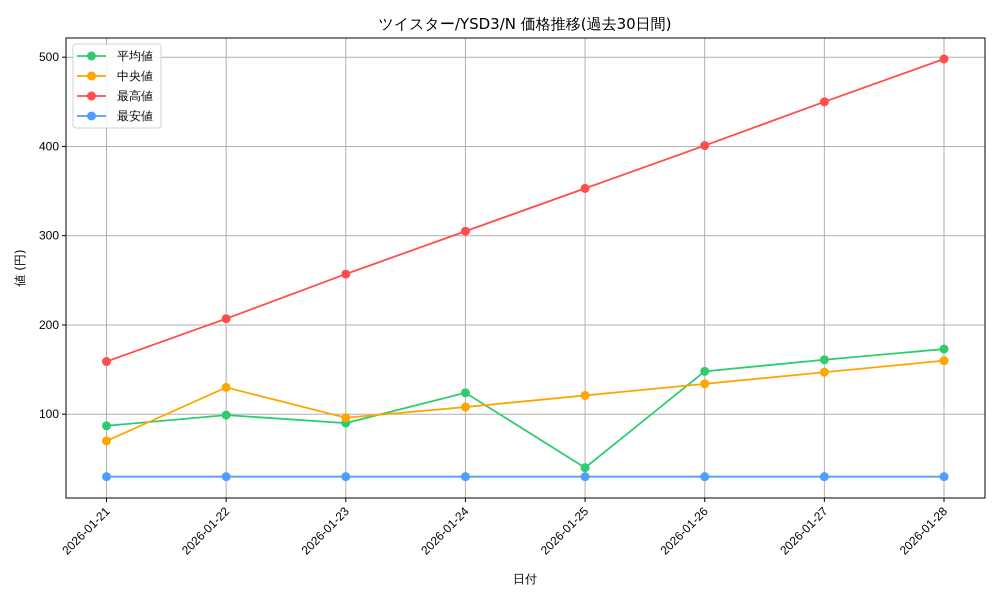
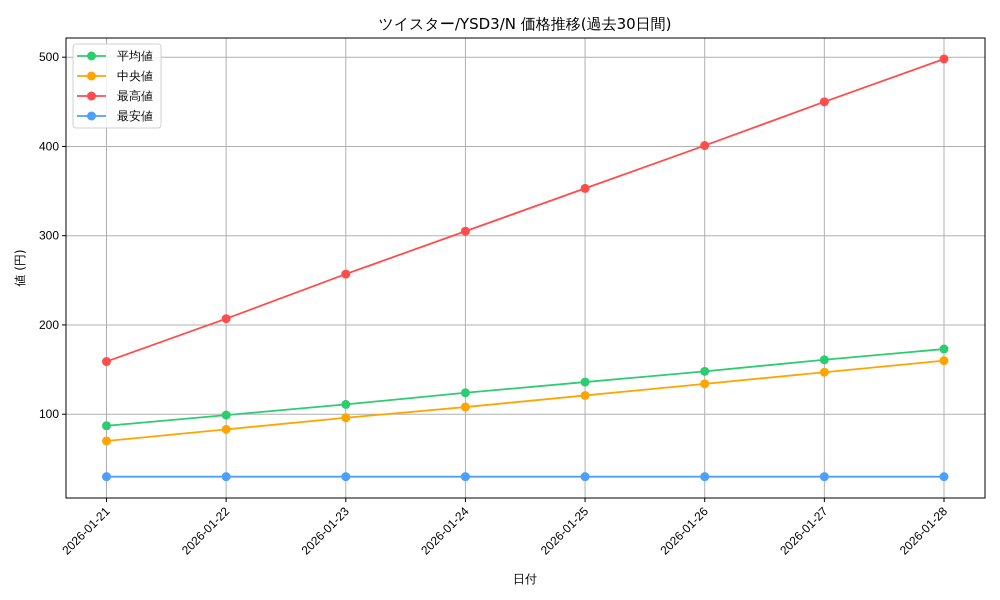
中央値/2026-01-22: 130 -> 80
平均値/2026-01-23: 90 -> 110
平均値/2026-01-25: 40 -> 140
